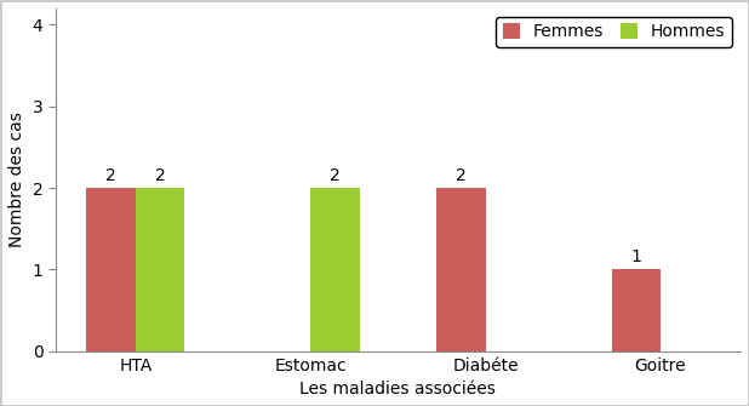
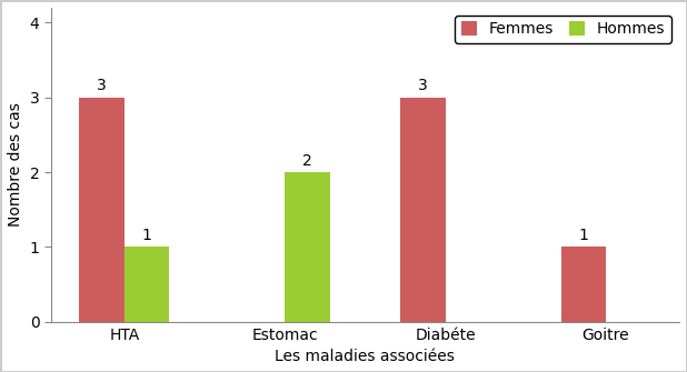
Femmes/HTA: 2 -> 3
Hommes/HTA: 2 -> 1
Femmes/Diabéte: 2 -> 3
